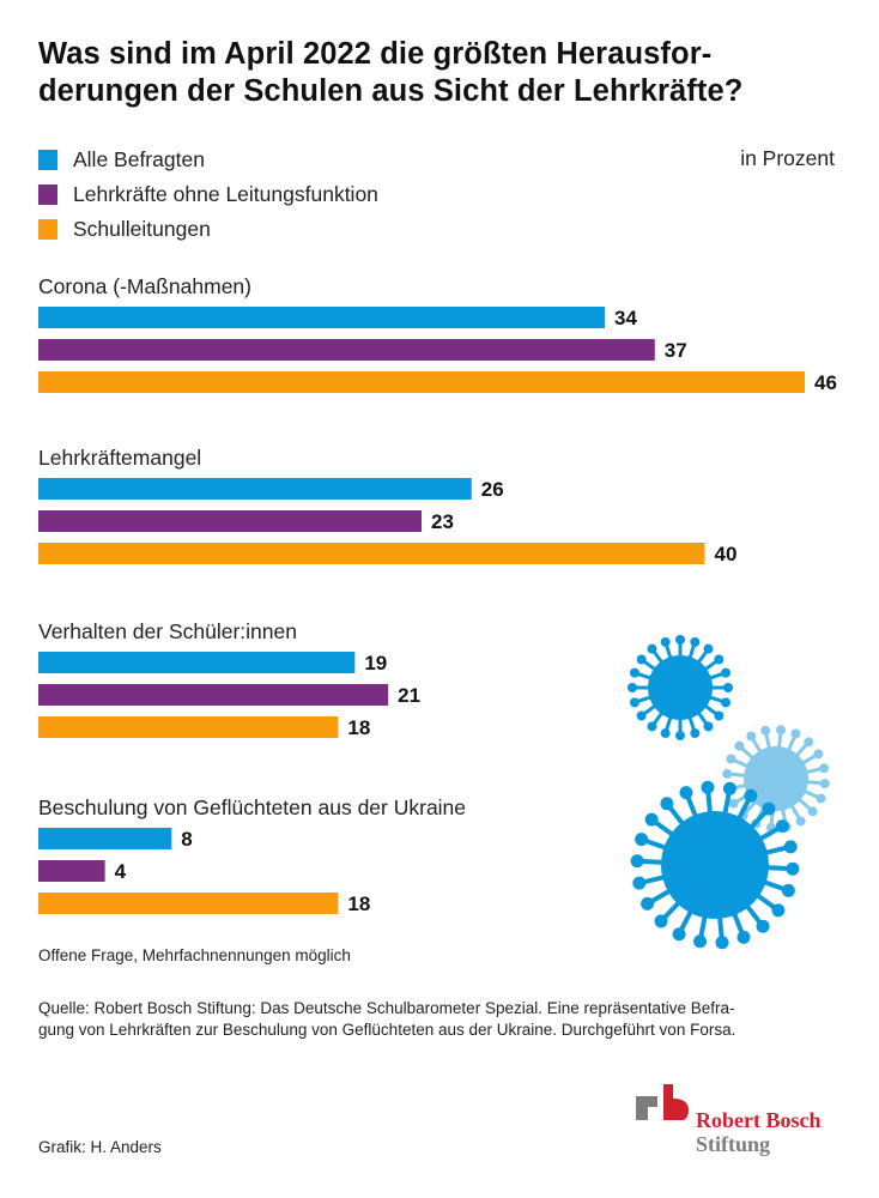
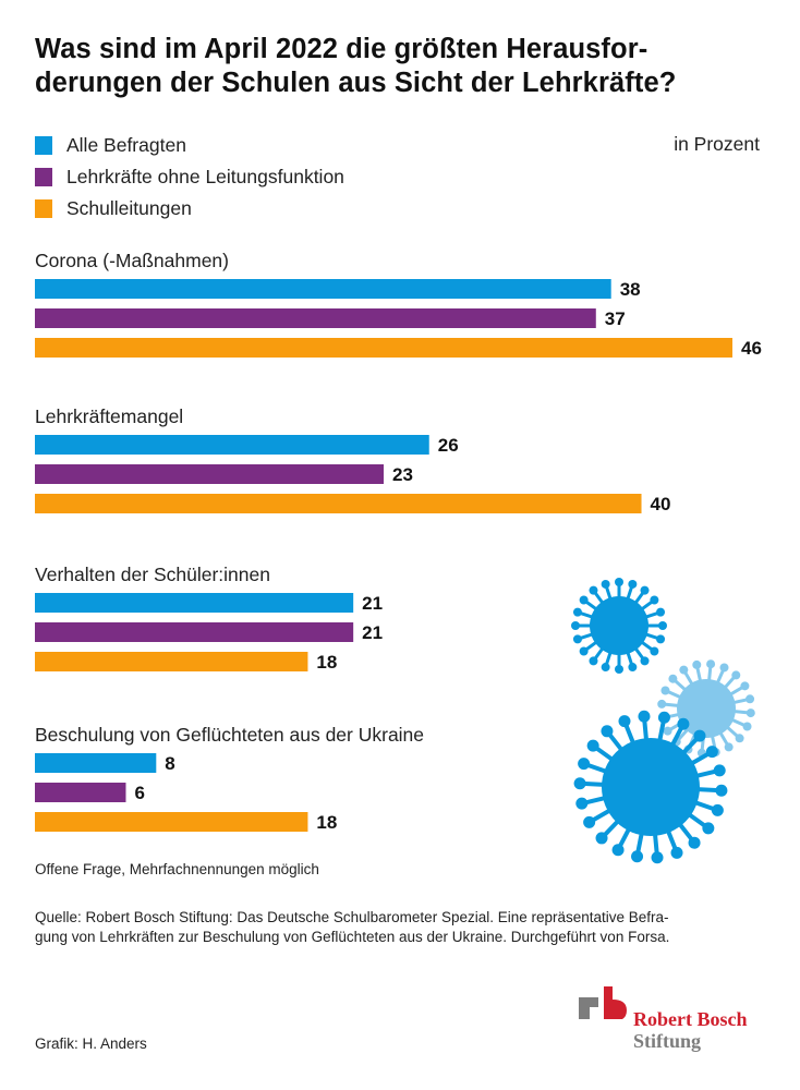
Alle Befragten/Corona (-Maßnahmen): 34 -> 38
Alle Befragten/Verhalten der Schüler:innen: 19 -> 21
Lehrkräfte ohne Leitungsfunktion/Beschulung von Geflüchteten aus der Ukraine: 4 -> 6
